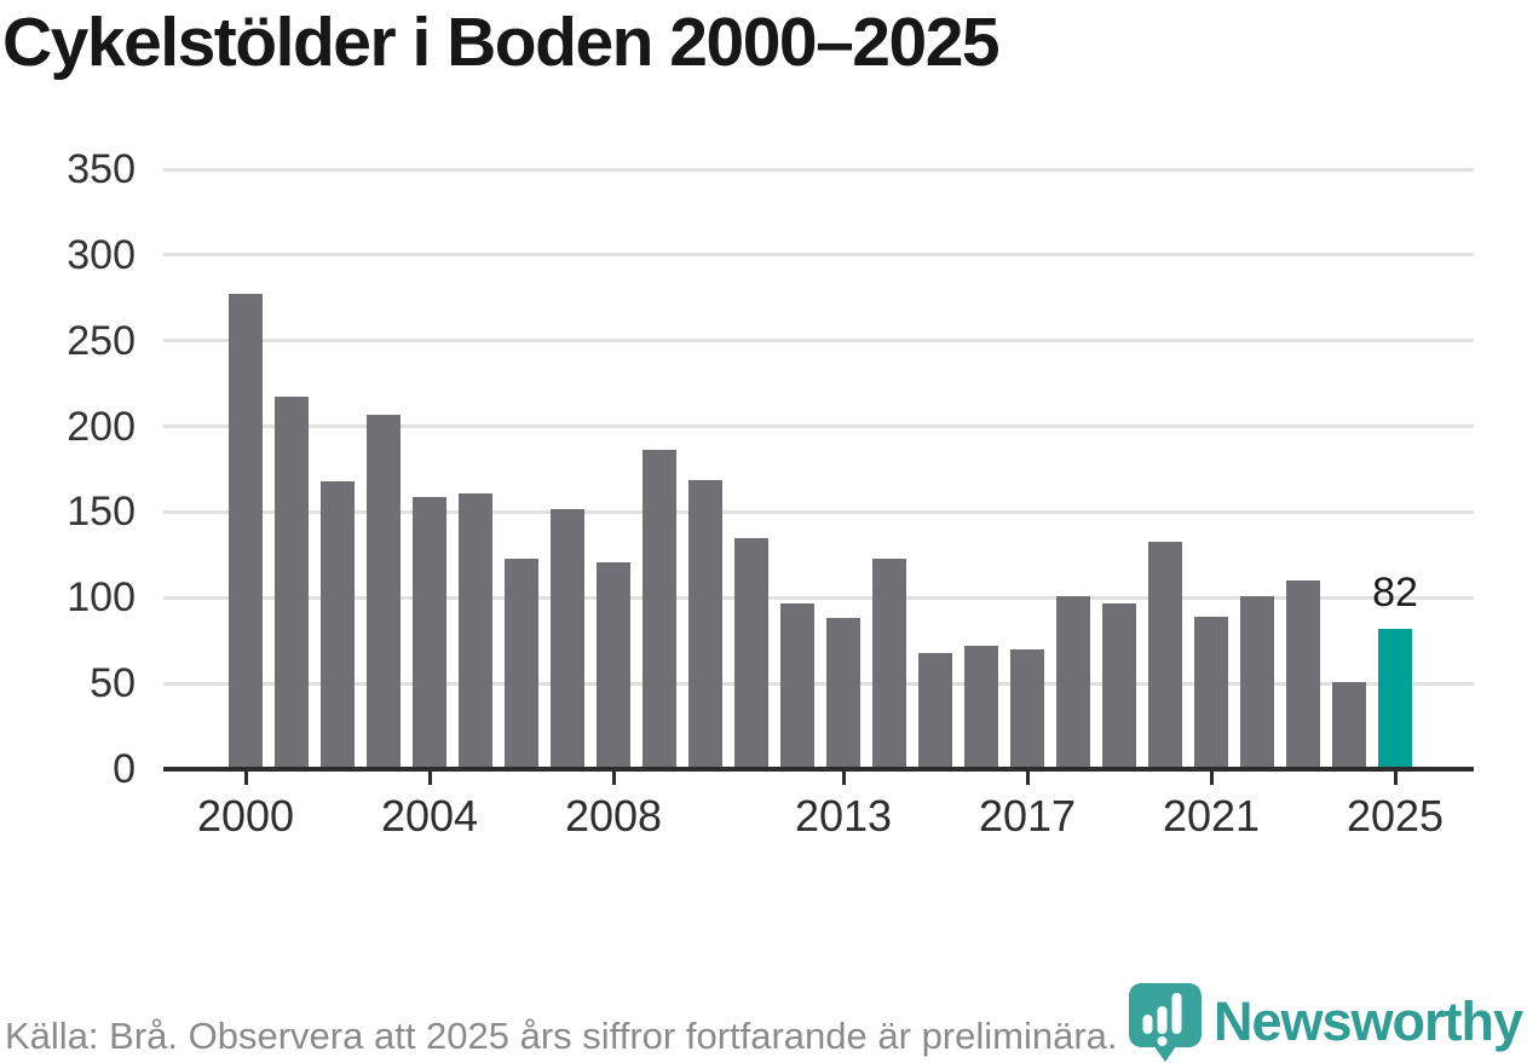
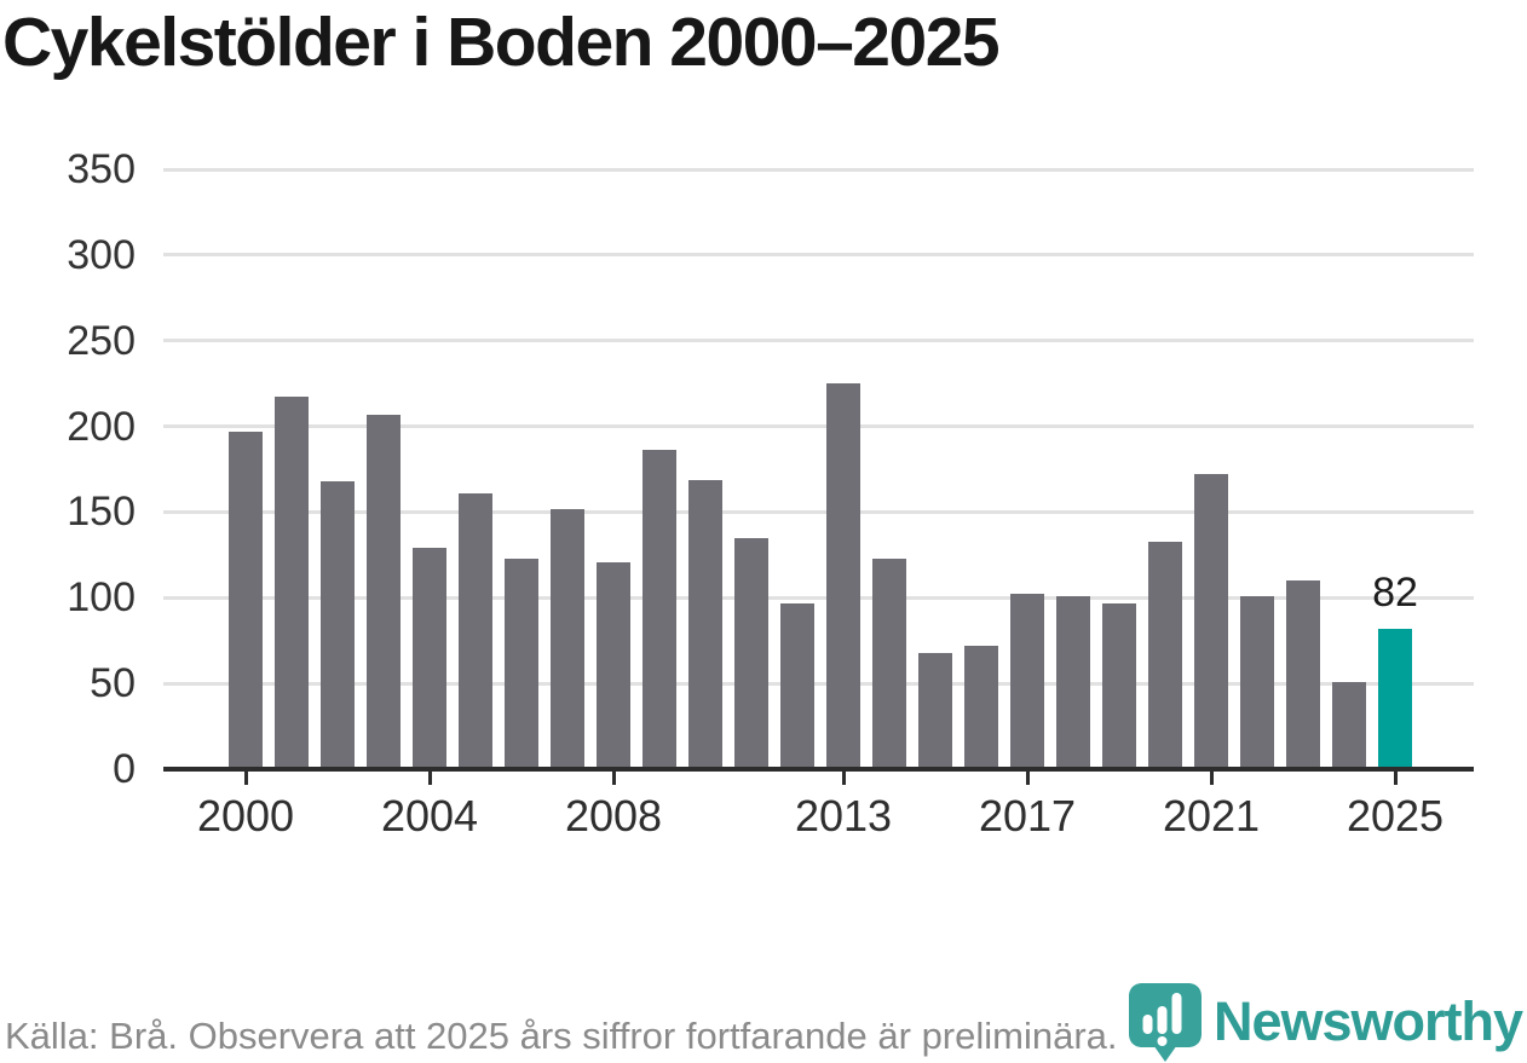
2000: 277 -> 197
2004: 159 -> 129
2013: 88 -> 225
2017: 70 -> 102
2021: 89 -> 172
